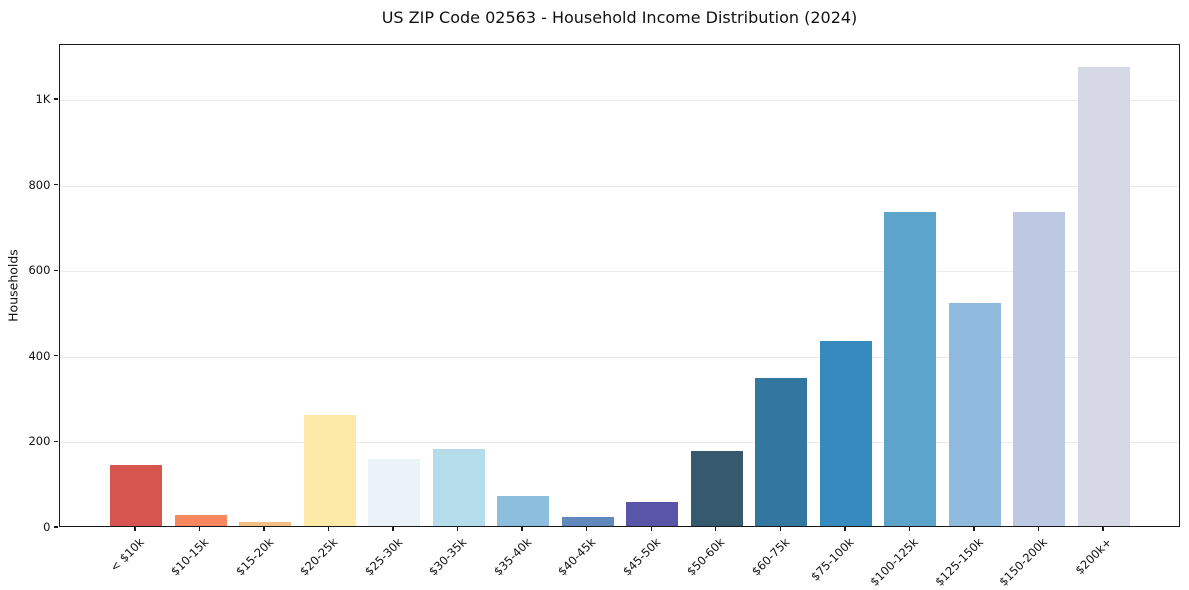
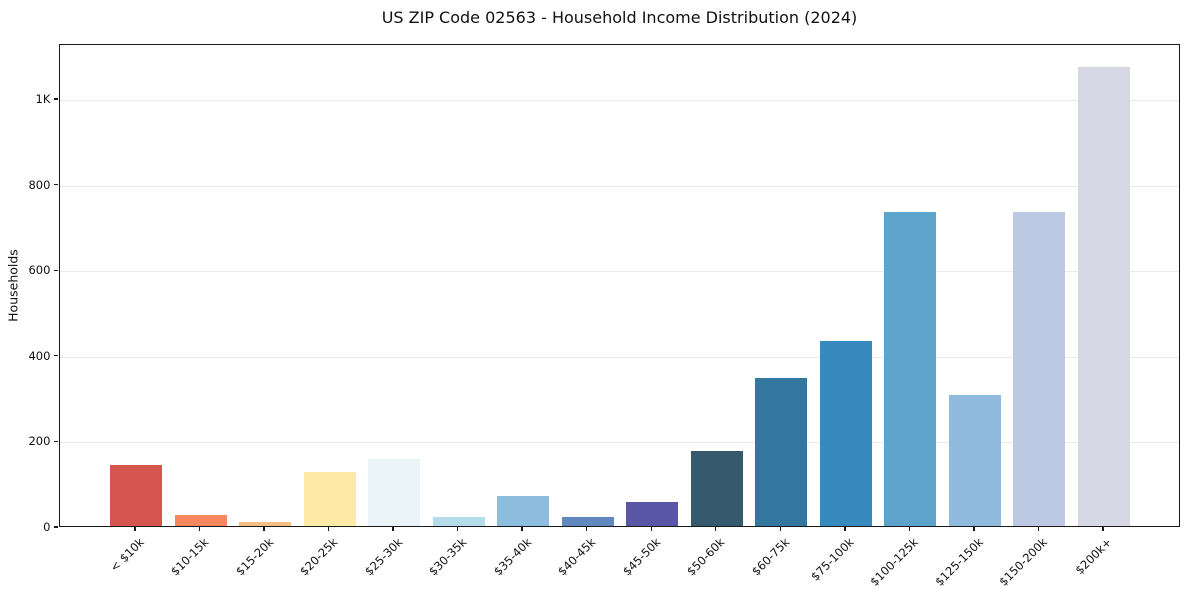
$20-25k: 260 -> 130
$30-35k: 180 -> 20
$125-150k: 520 -> 310
